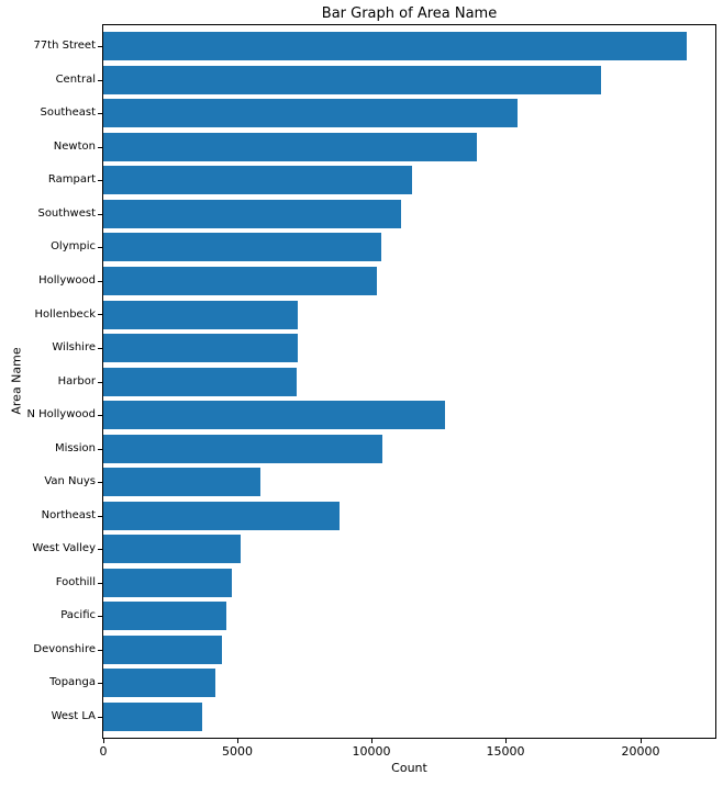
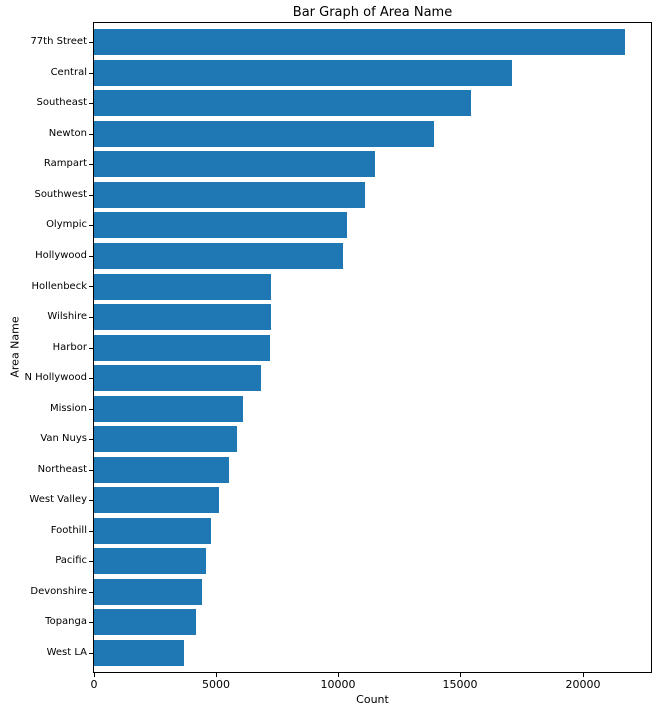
Central: 18500 -> 17100
N Hollywood: 12700 -> 6800
Mission: 10400 -> 6100
Northeast: 8800 -> 5500
